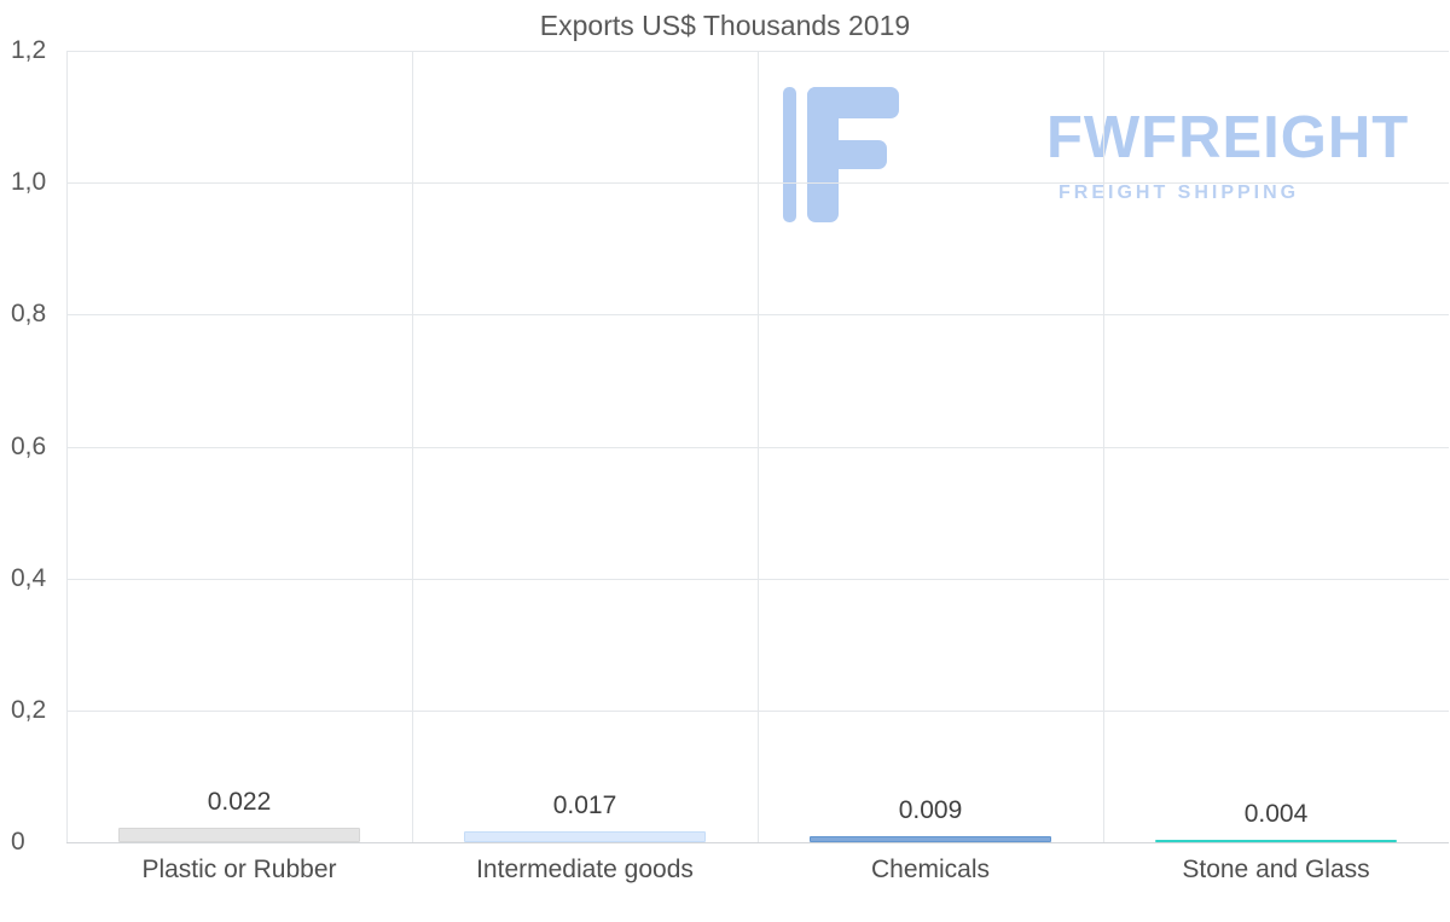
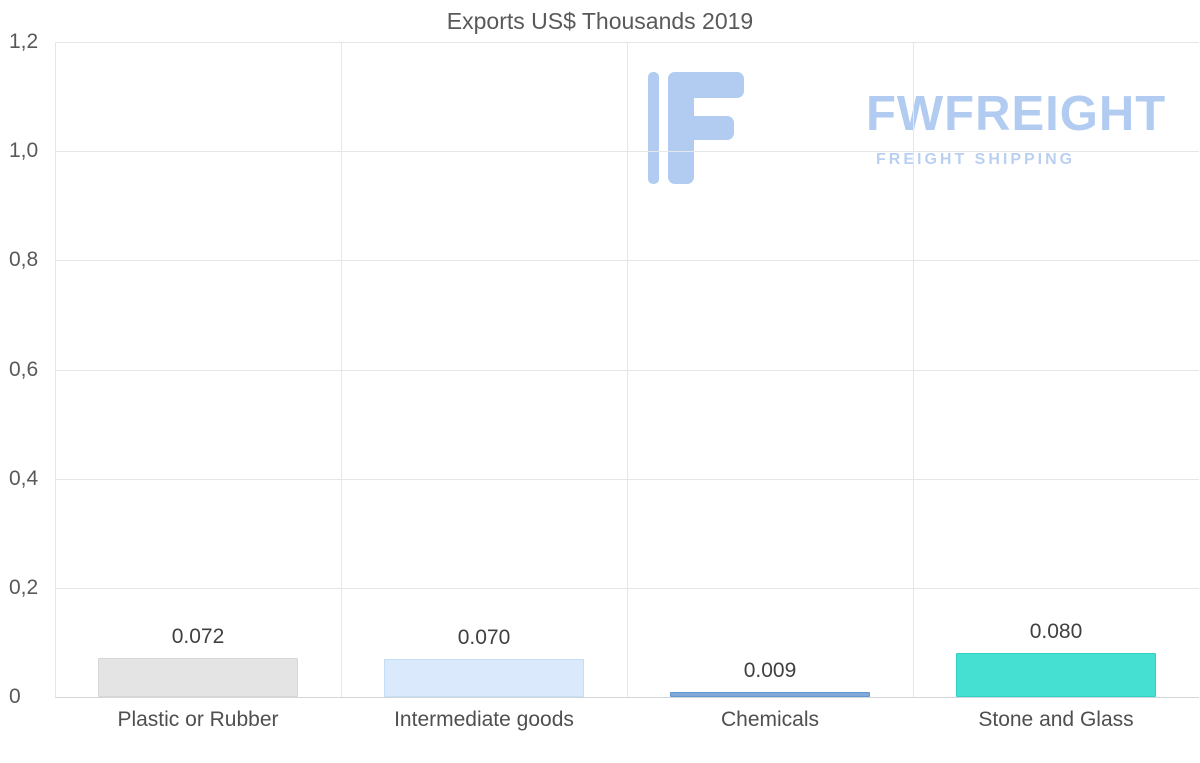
Plastic or Rubber: 0.022 -> 0.072
Intermediate goods: 0.017 -> 0.070
Stone and Glass: 0.004 -> 0.080
